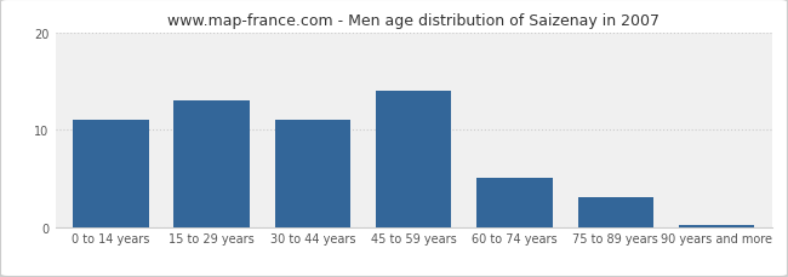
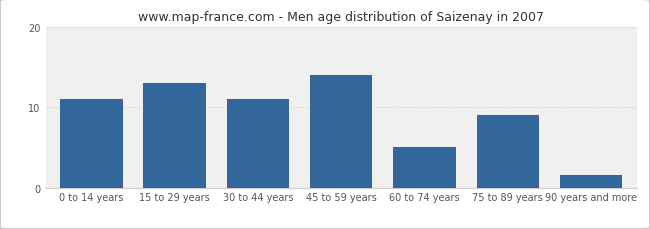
75 to 89 years: 3.0 -> 9.0
90 years and more: 0.2 -> 1.6
